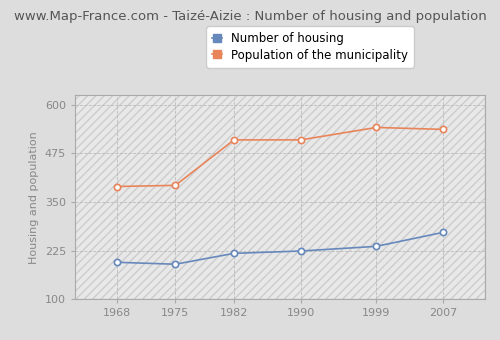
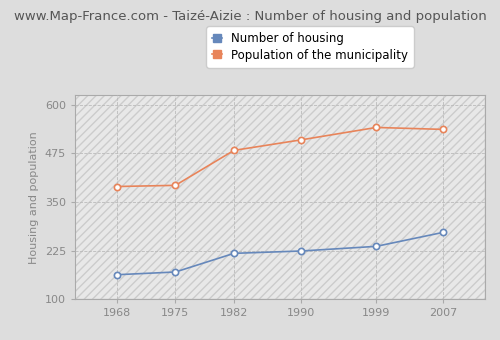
Number of housing/1968: 195 -> 163
Number of housing/1975: 190 -> 170
Population of the municipality/1982: 510 -> 483
